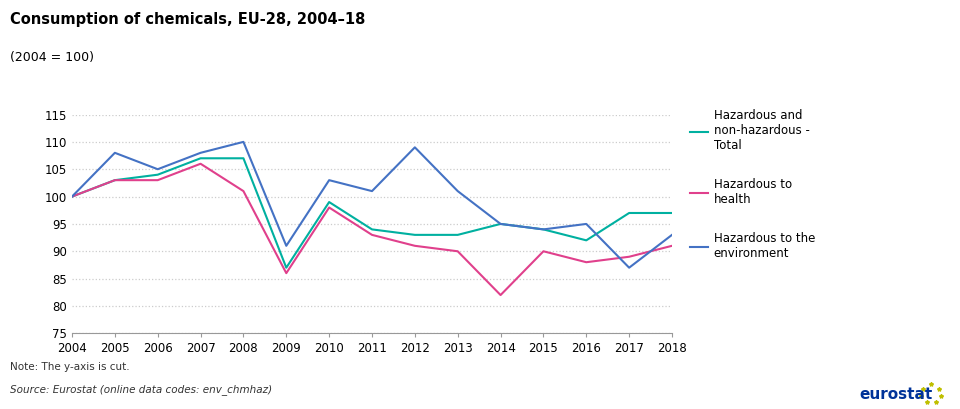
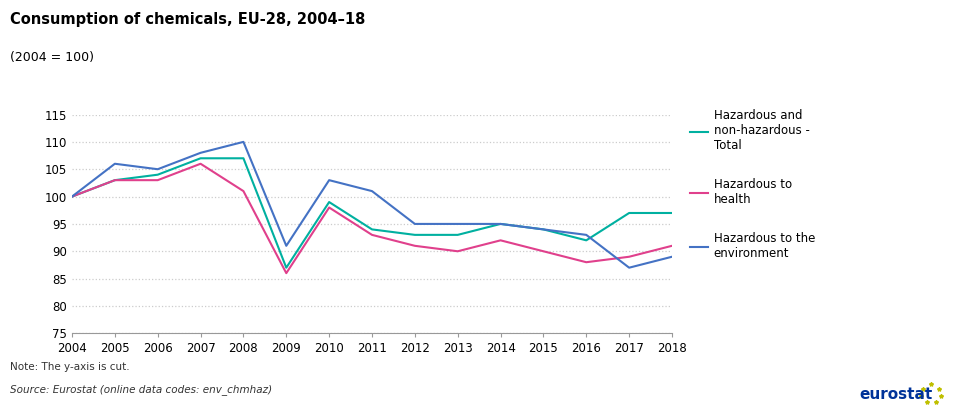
Hazardous to the environment/2005: 108 -> 106
Hazardous to the environment/2012: 109 -> 95
Hazardous to the environment/2013: 101 -> 95
Hazardous to health/2014: 82 -> 92
Hazardous to the environment/2016: 95 -> 93
Hazardous to the environment/2018: 93 -> 89
